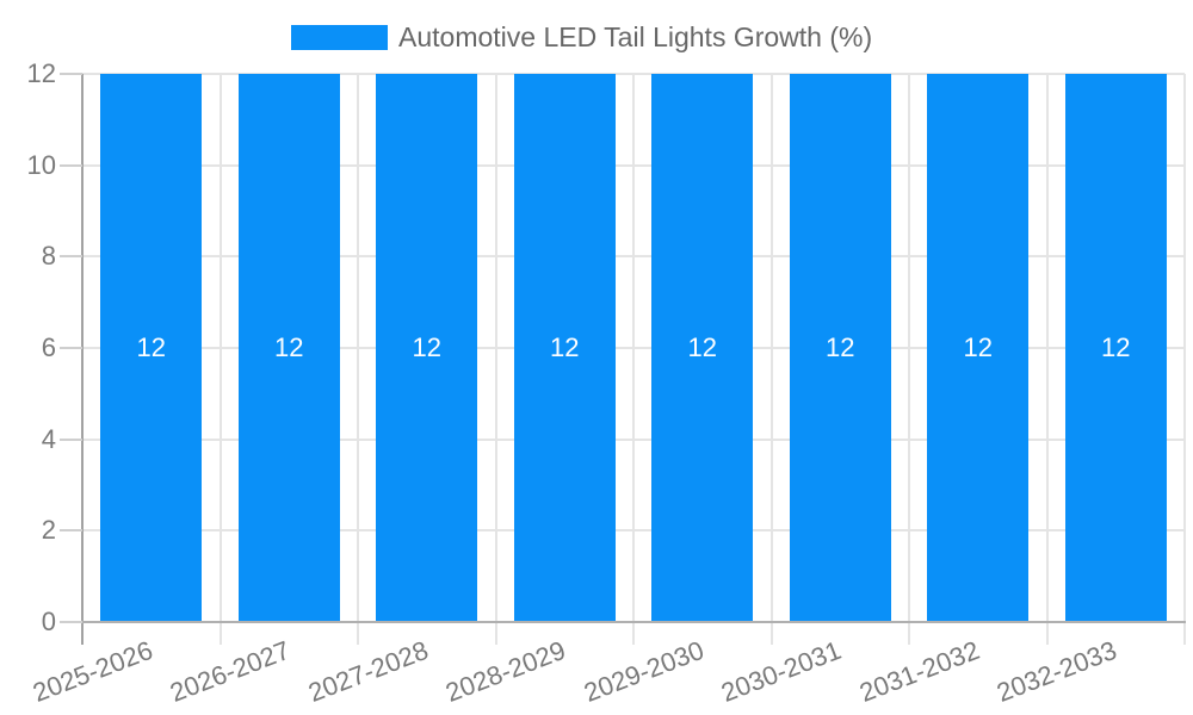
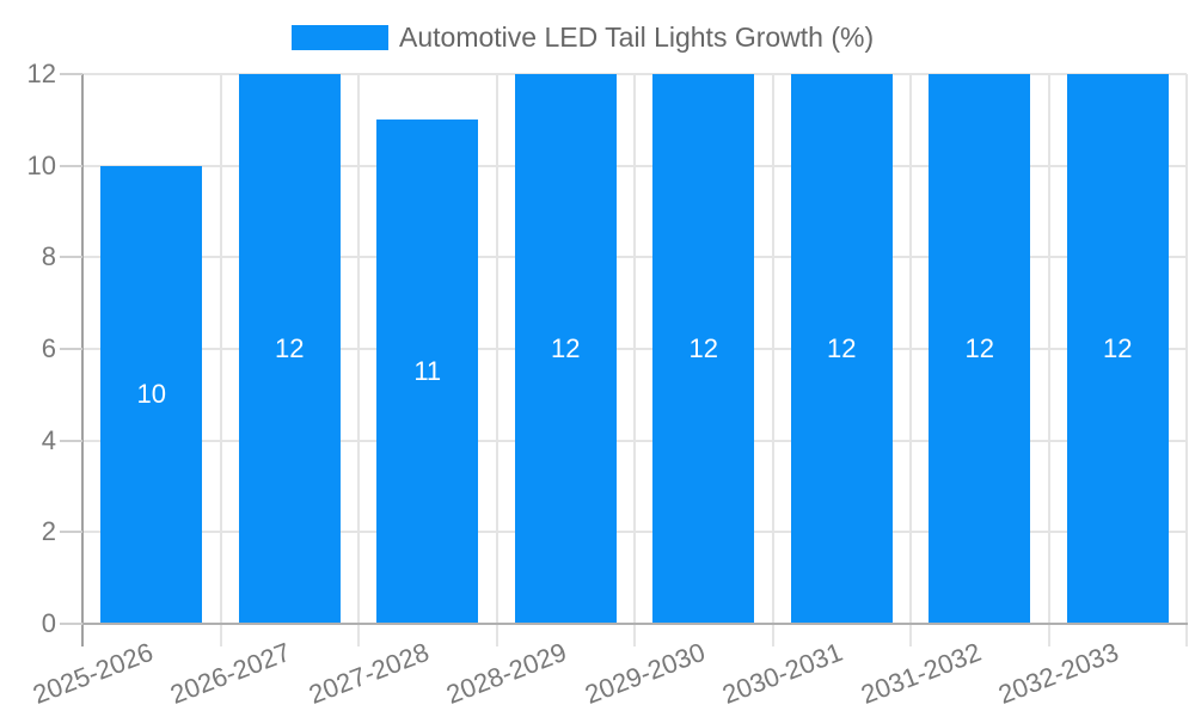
2025-2026: 12 -> 10
2027-2028: 12 -> 11
